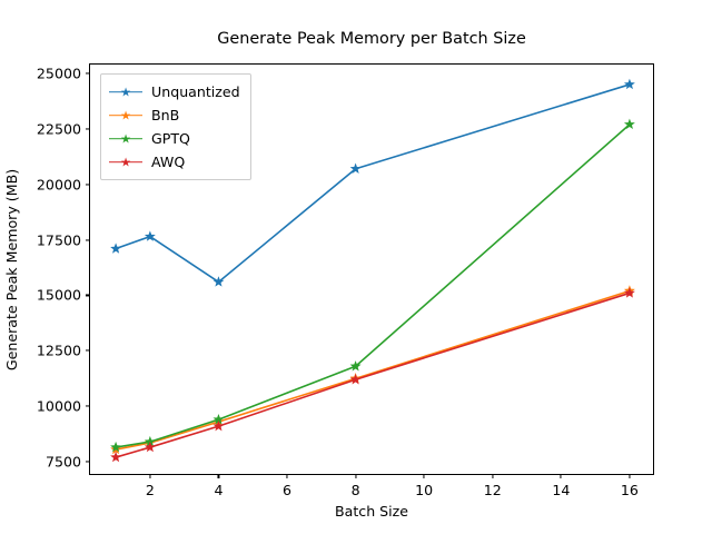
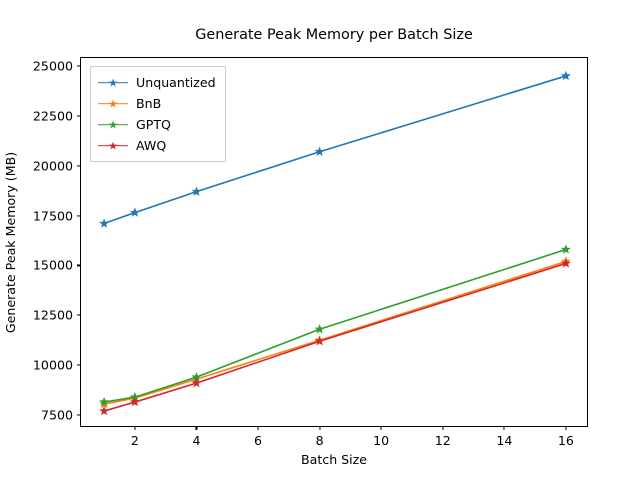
Unquantized/4: 15600 -> 18700
GPTQ/16: 22700 -> 15800
